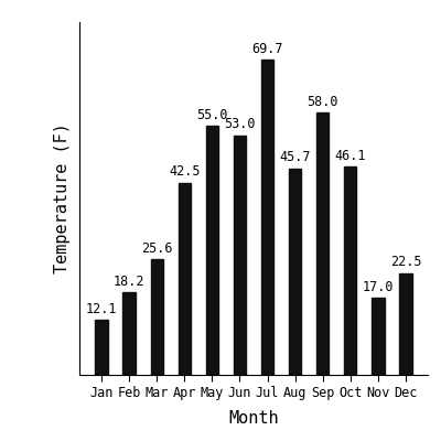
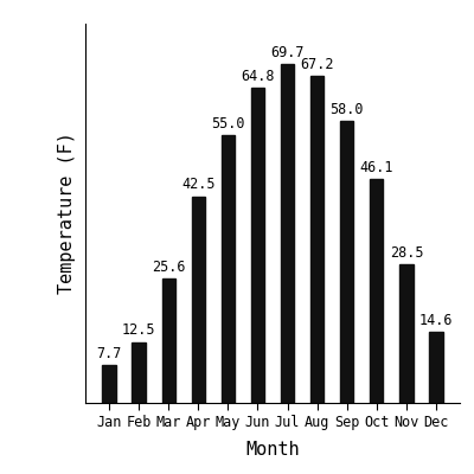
Jan: 12.1 -> 7.7
Feb: 18.2 -> 12.5
Jun: 53.0 -> 64.8
Aug: 45.7 -> 67.2
Nov: 17.0 -> 28.5
Dec: 22.5 -> 14.6
